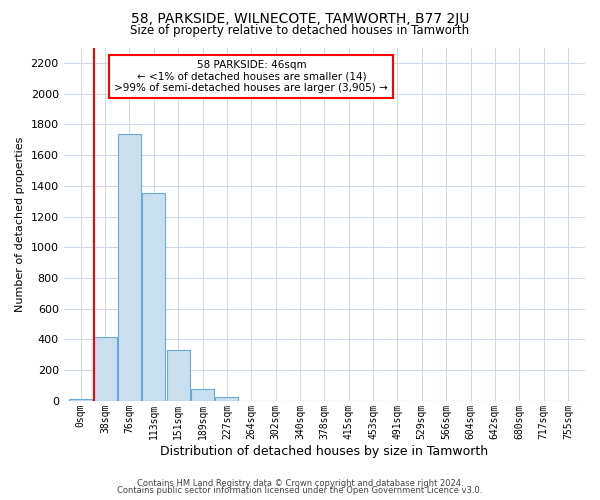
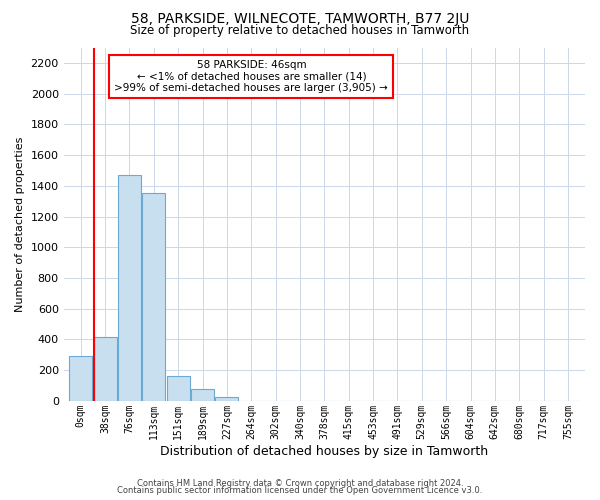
0sqm: 20 -> 290
76sqm: 1740 -> 1470
151sqm: 330 -> 160
